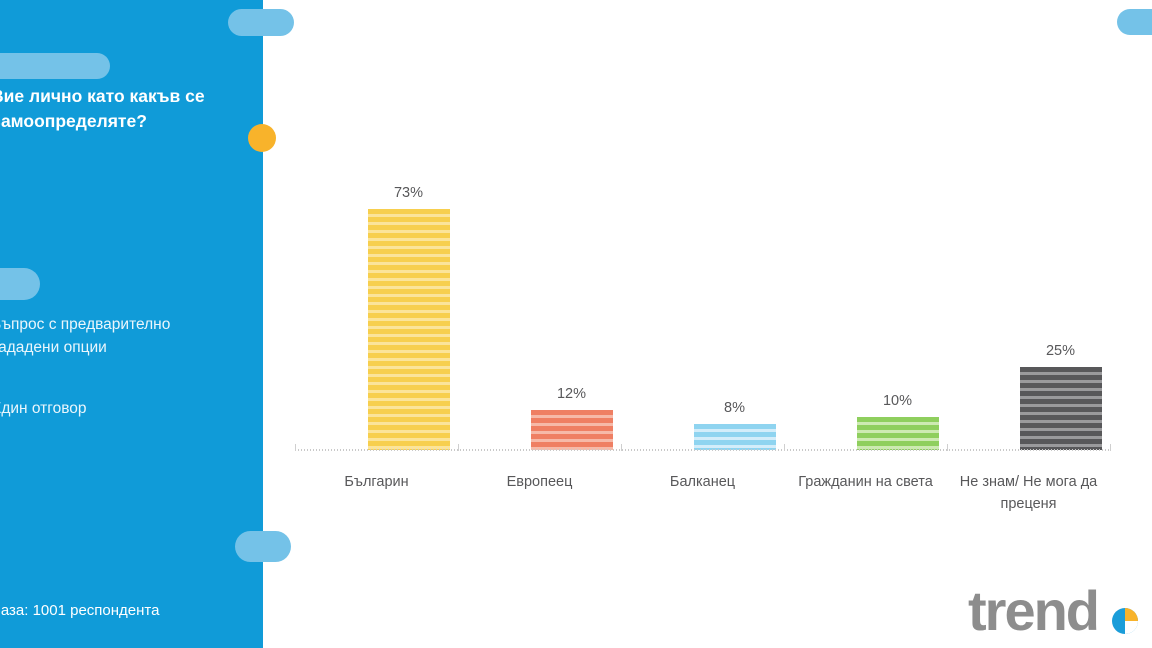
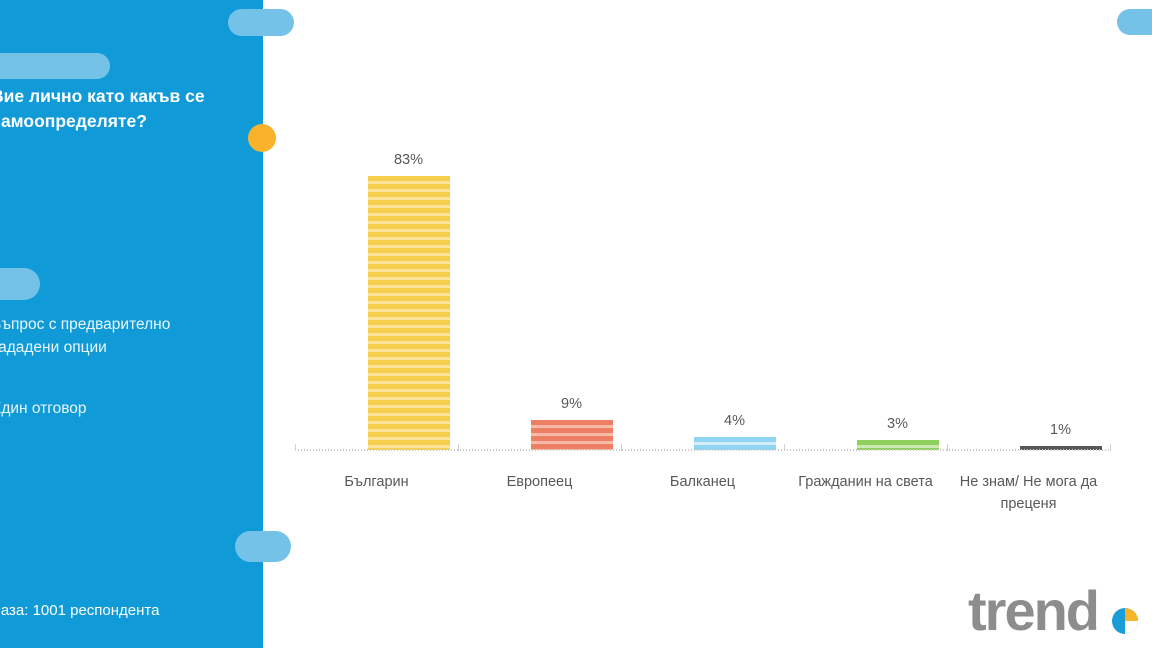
Българин: 73% -> 83%
Европеец: 12% -> 9%
Балканец: 8% -> 4%
Гражданин на света: 10% -> 3%
Не знам/ Не мога да преценя: 25% -> 1%
